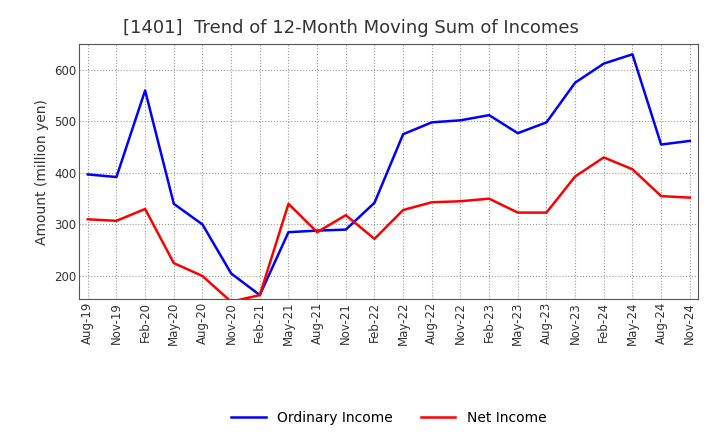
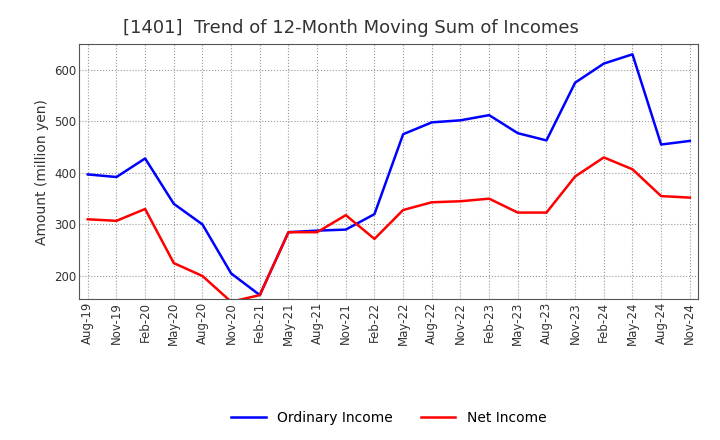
Ordinary Income/Feb-20: 560 -> 428
Net Income/May-21: 340 -> 285
Ordinary Income/Feb-22: 342 -> 320
Ordinary Income/Aug-23: 498 -> 463
